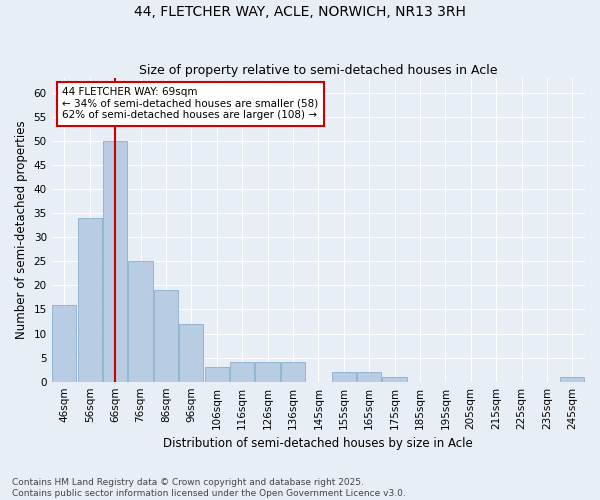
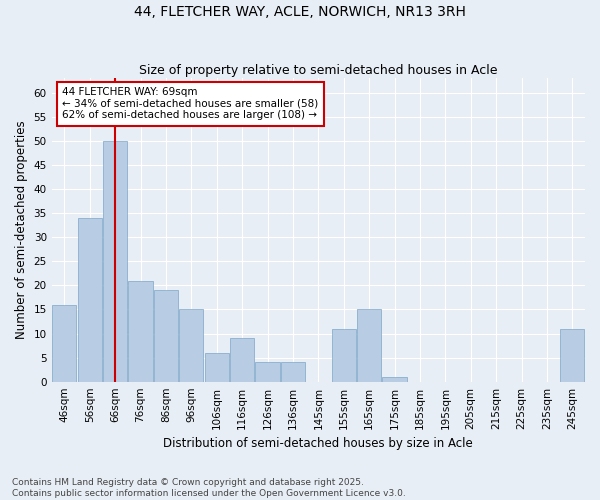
76sqm: 25 -> 21
96sqm: 12 -> 15
106sqm: 3 -> 6
116sqm: 4 -> 9
155sqm: 2 -> 11
165sqm: 2 -> 15
245sqm: 1 -> 11
